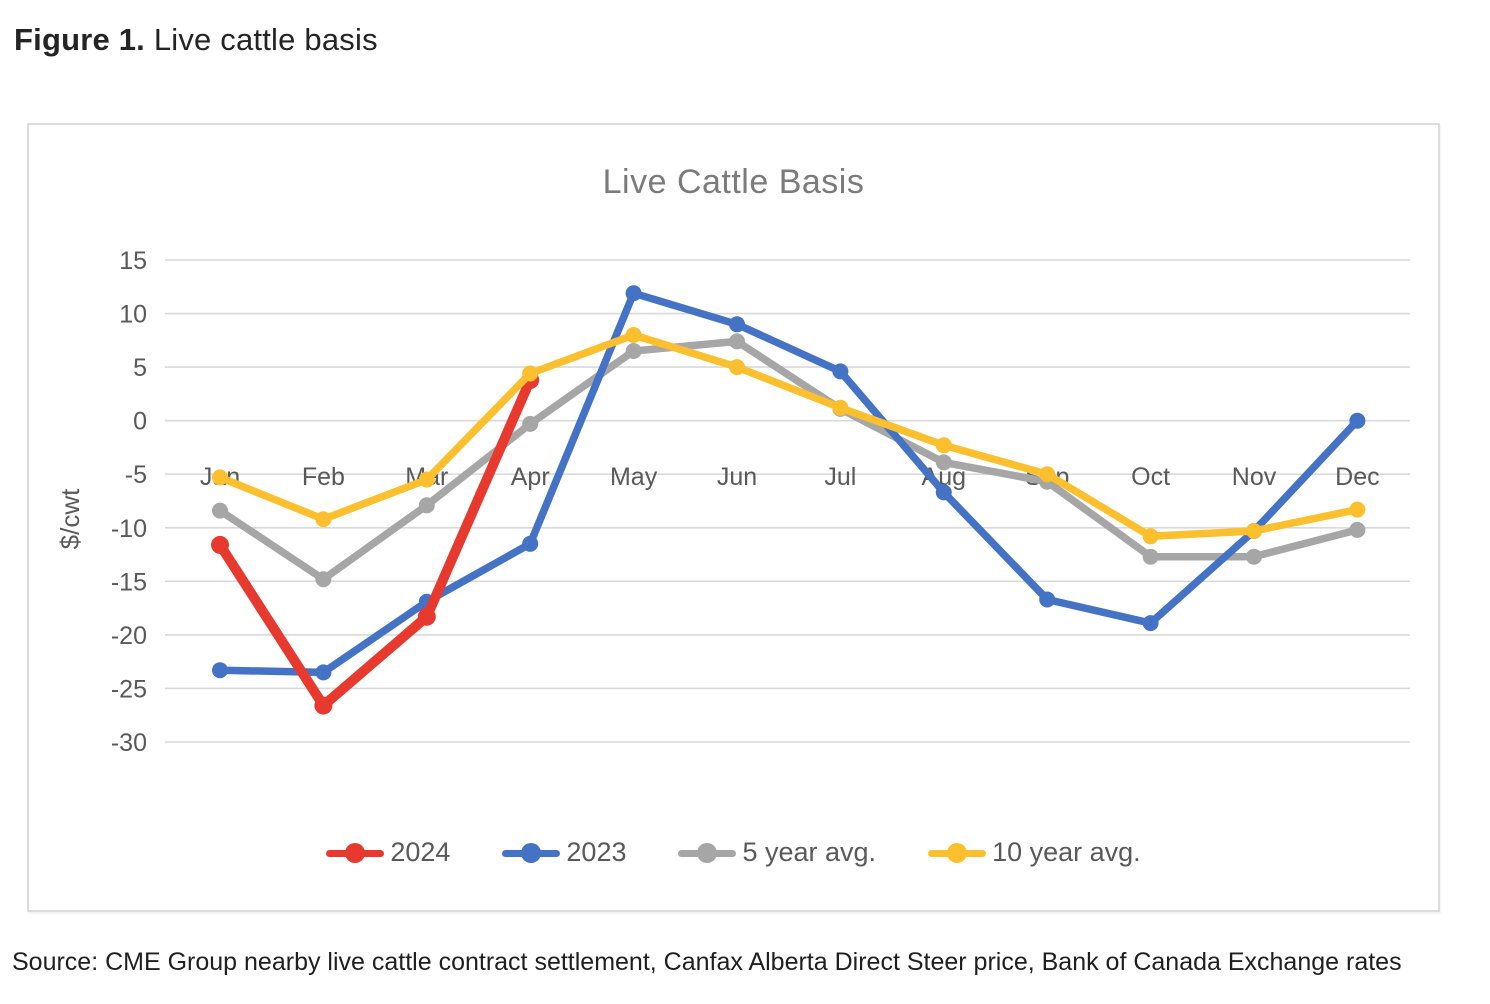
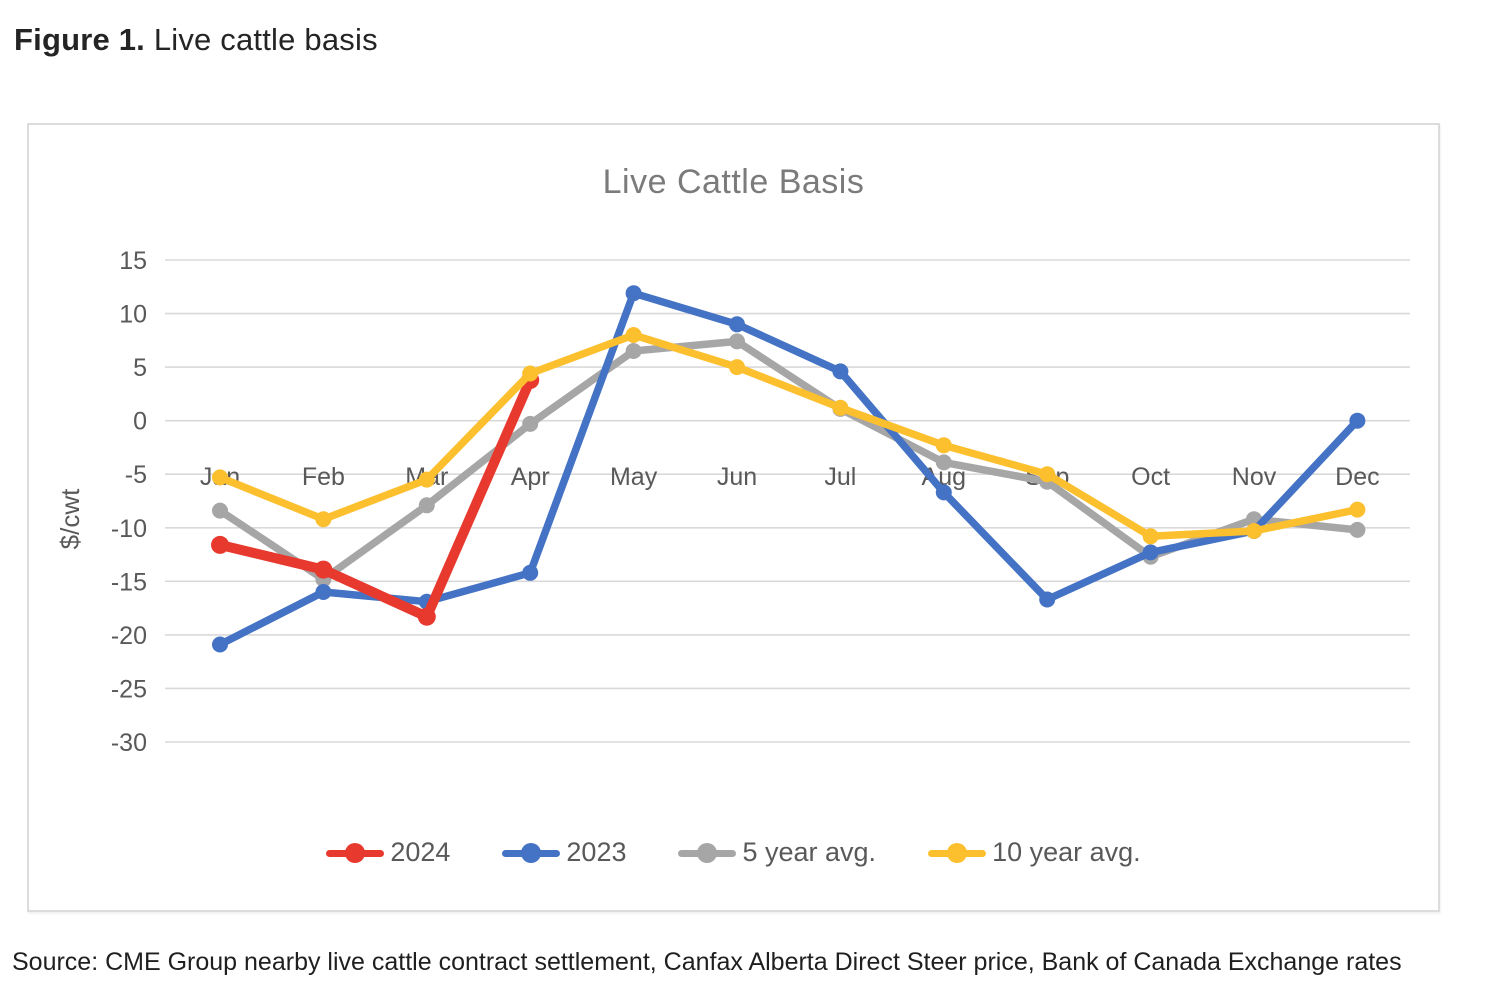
2023/Jan: -23.3 -> -20.9
2024/Feb: -26.6 -> -13.9
2023/Feb: -23.5 -> -16.0
2023/Apr: -11.5 -> -14.2
2023/Oct: -18.9 -> -12.3
5 year avg./Nov: -12.7 -> -9.2
